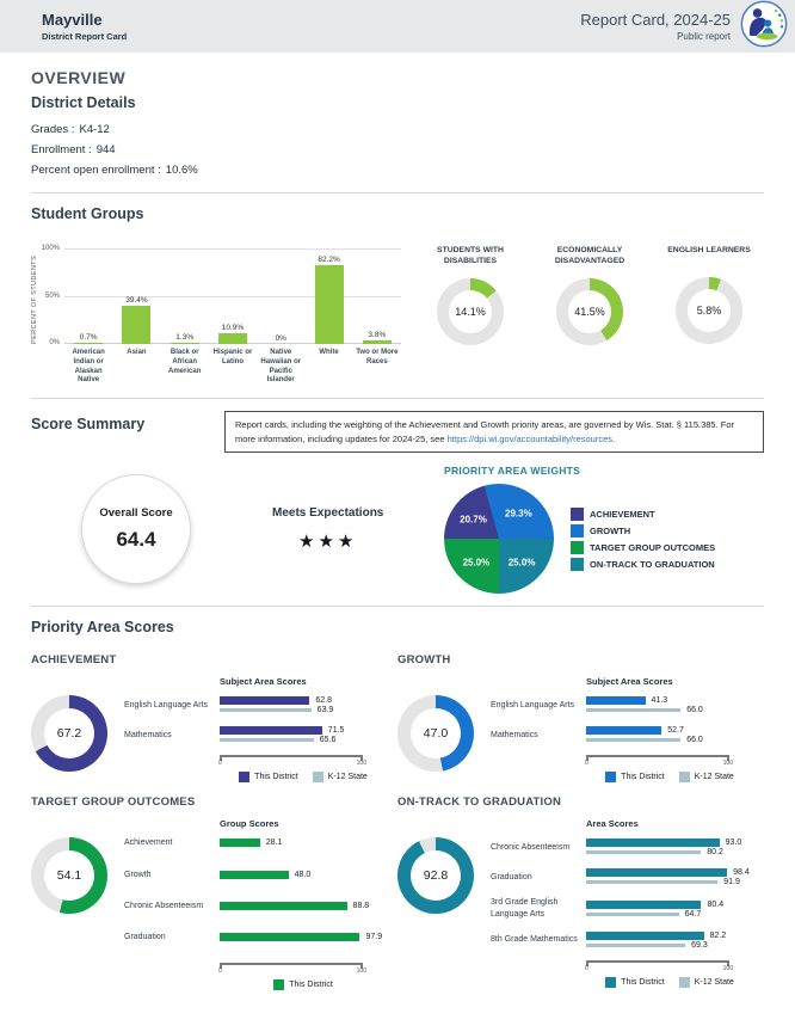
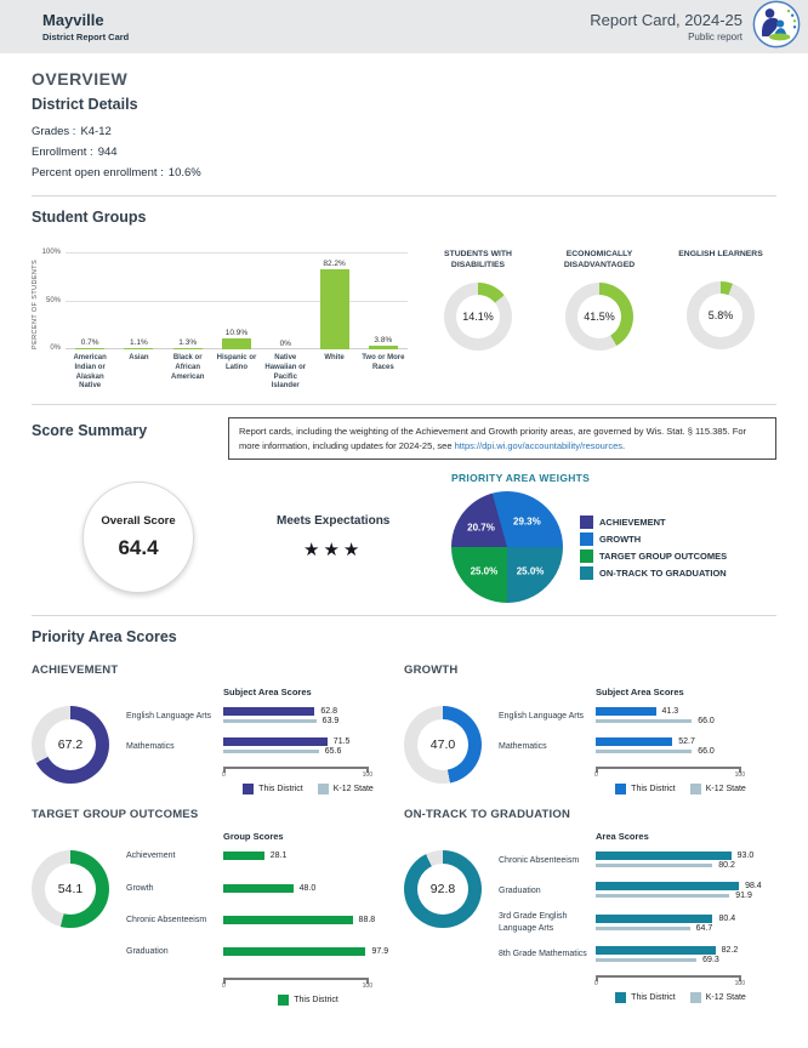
Student Groups/Asian: 39.4% -> 1.1%
